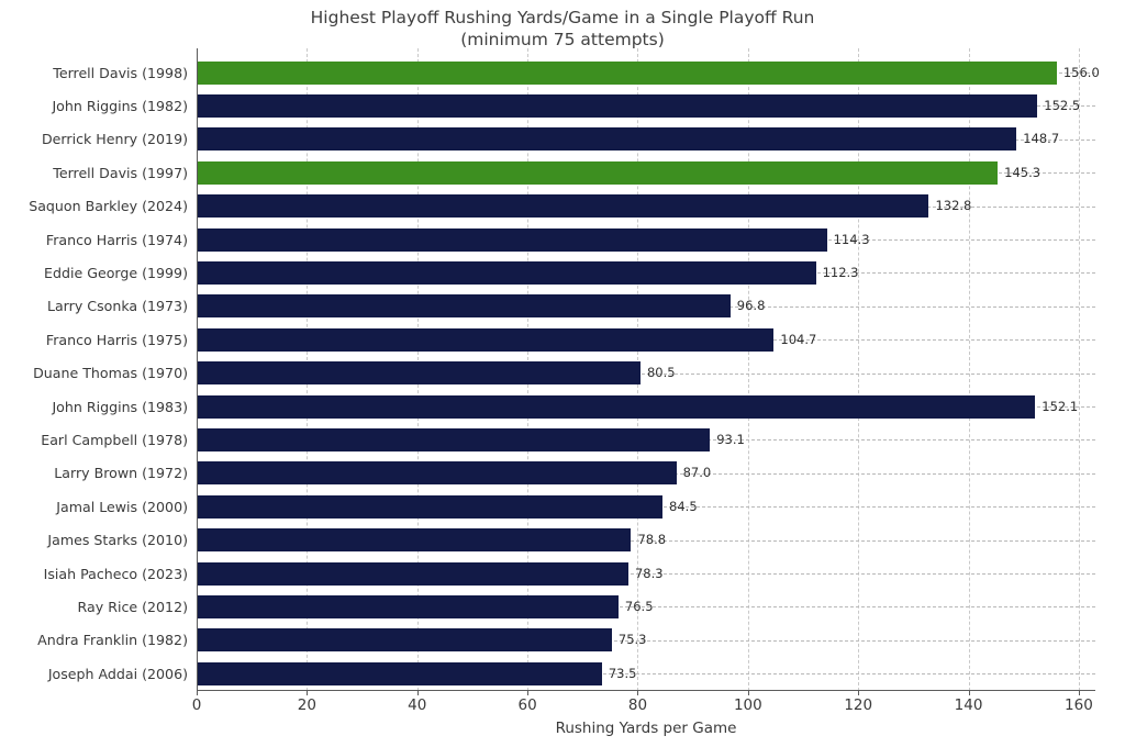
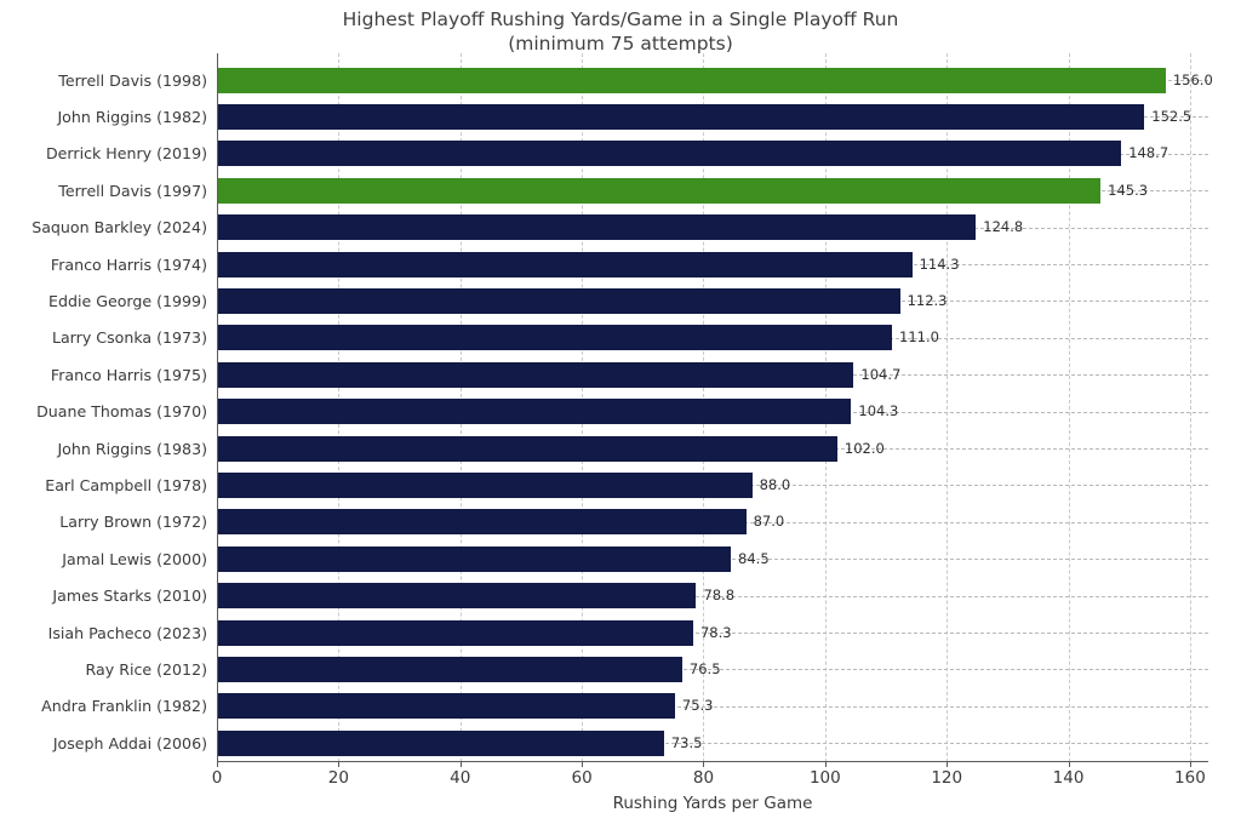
Saquon Barkley (2024): 132.8 -> 124.8
Larry Csonka (1973): 96.8 -> 111.0
Duane Thomas (1970): 80.5 -> 104.3
John Riggins (1983): 152.1 -> 102.0
Earl Campbell (1978): 93.1 -> 88.0
